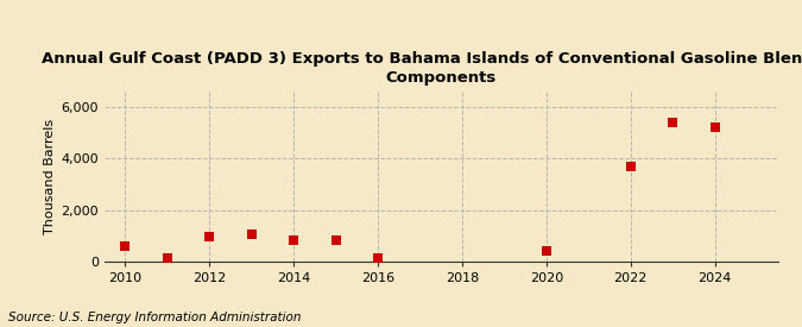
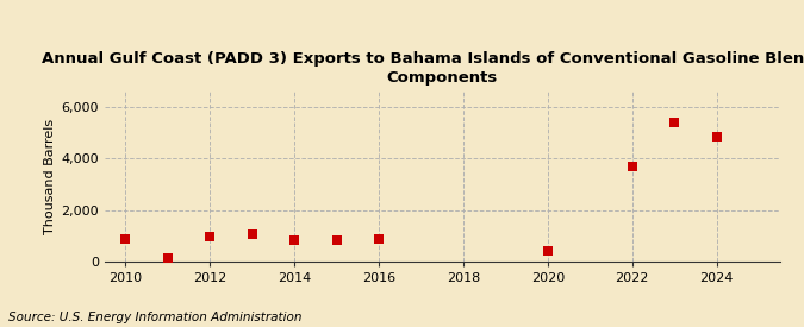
2010: 600 -> 900
2016: 150 -> 900
2024: 5,200 -> 4,850
